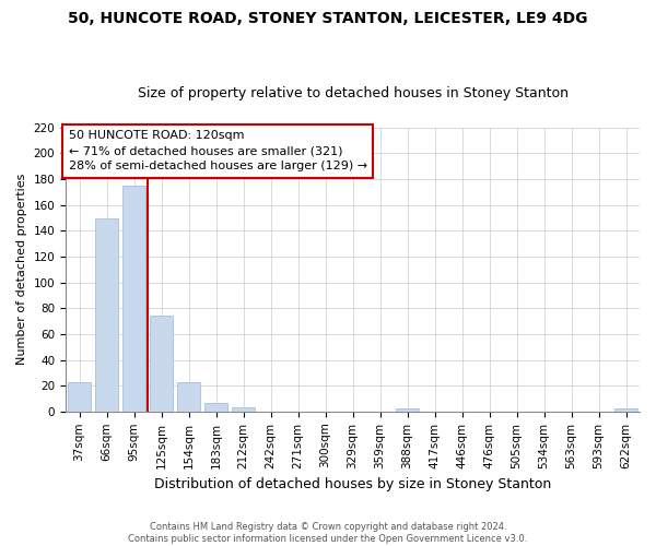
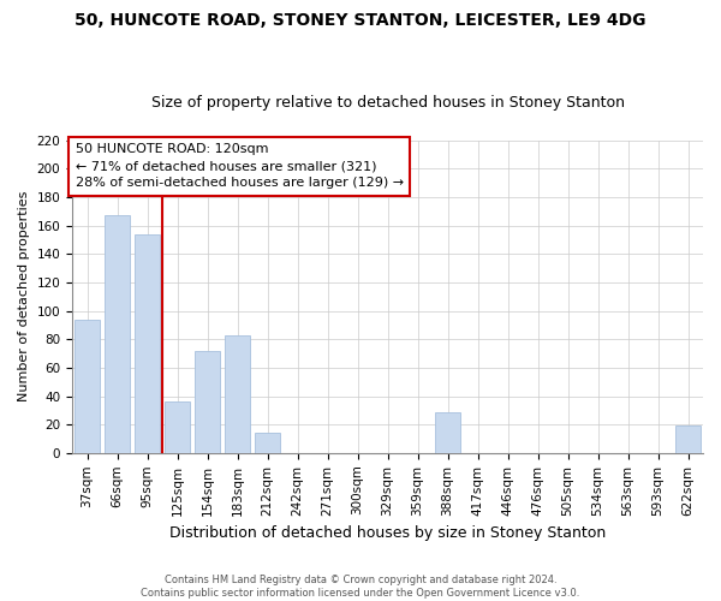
37sqm: 23 -> 94
66sqm: 150 -> 167
95sqm: 175 -> 154
125sqm: 74 -> 36
154sqm: 23 -> 72
183sqm: 7 -> 83
212sqm: 3 -> 14
388sqm: 2 -> 29
622sqm: 2 -> 19
